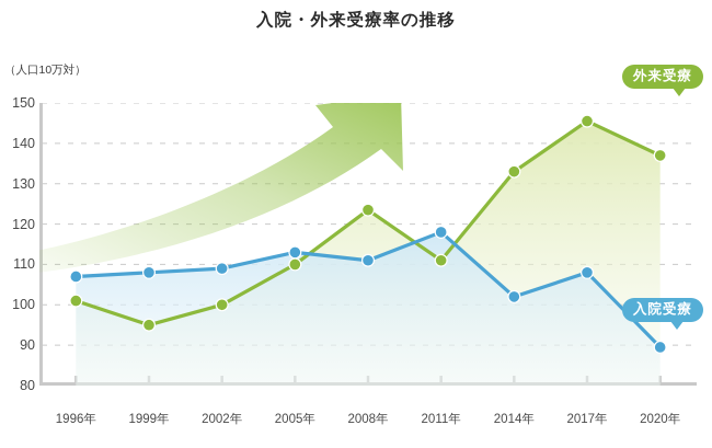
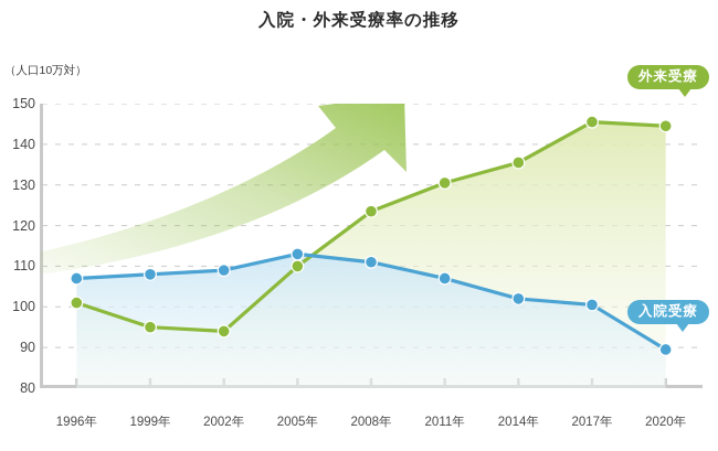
外来受療/2002年: 100 -> 94
外来受療/2011年: 111 -> 130
入院受療/2011年: 118 -> 107
外来受療/2014年: 133 -> 136
入院受療/2017年: 108 -> 100
外来受療/2020年: 137 -> 144
